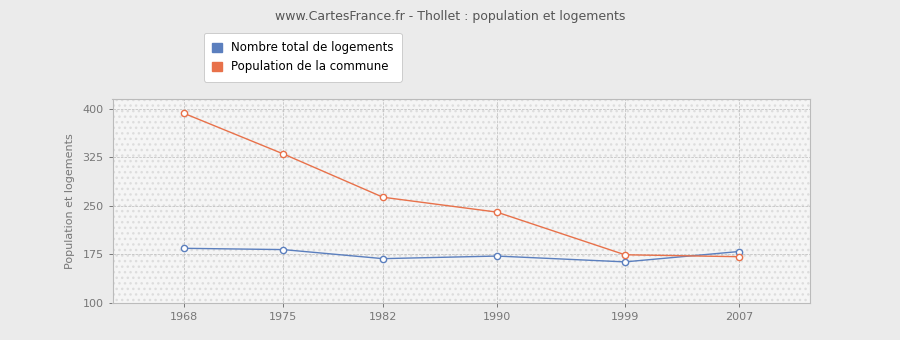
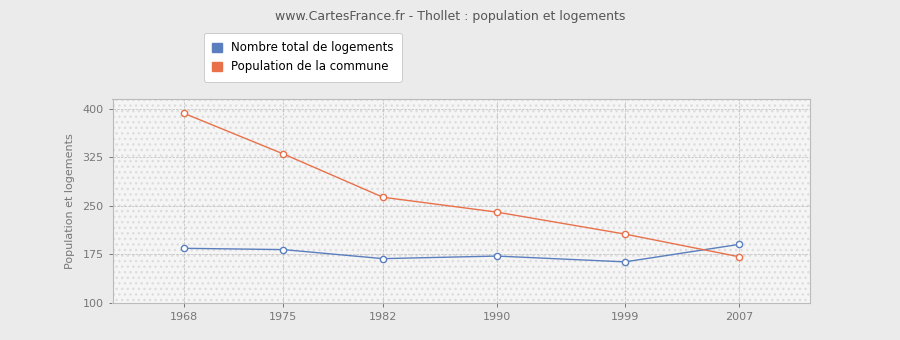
Population de la commune/1999: 174 -> 206
Nombre total de logements/2007: 179 -> 190
